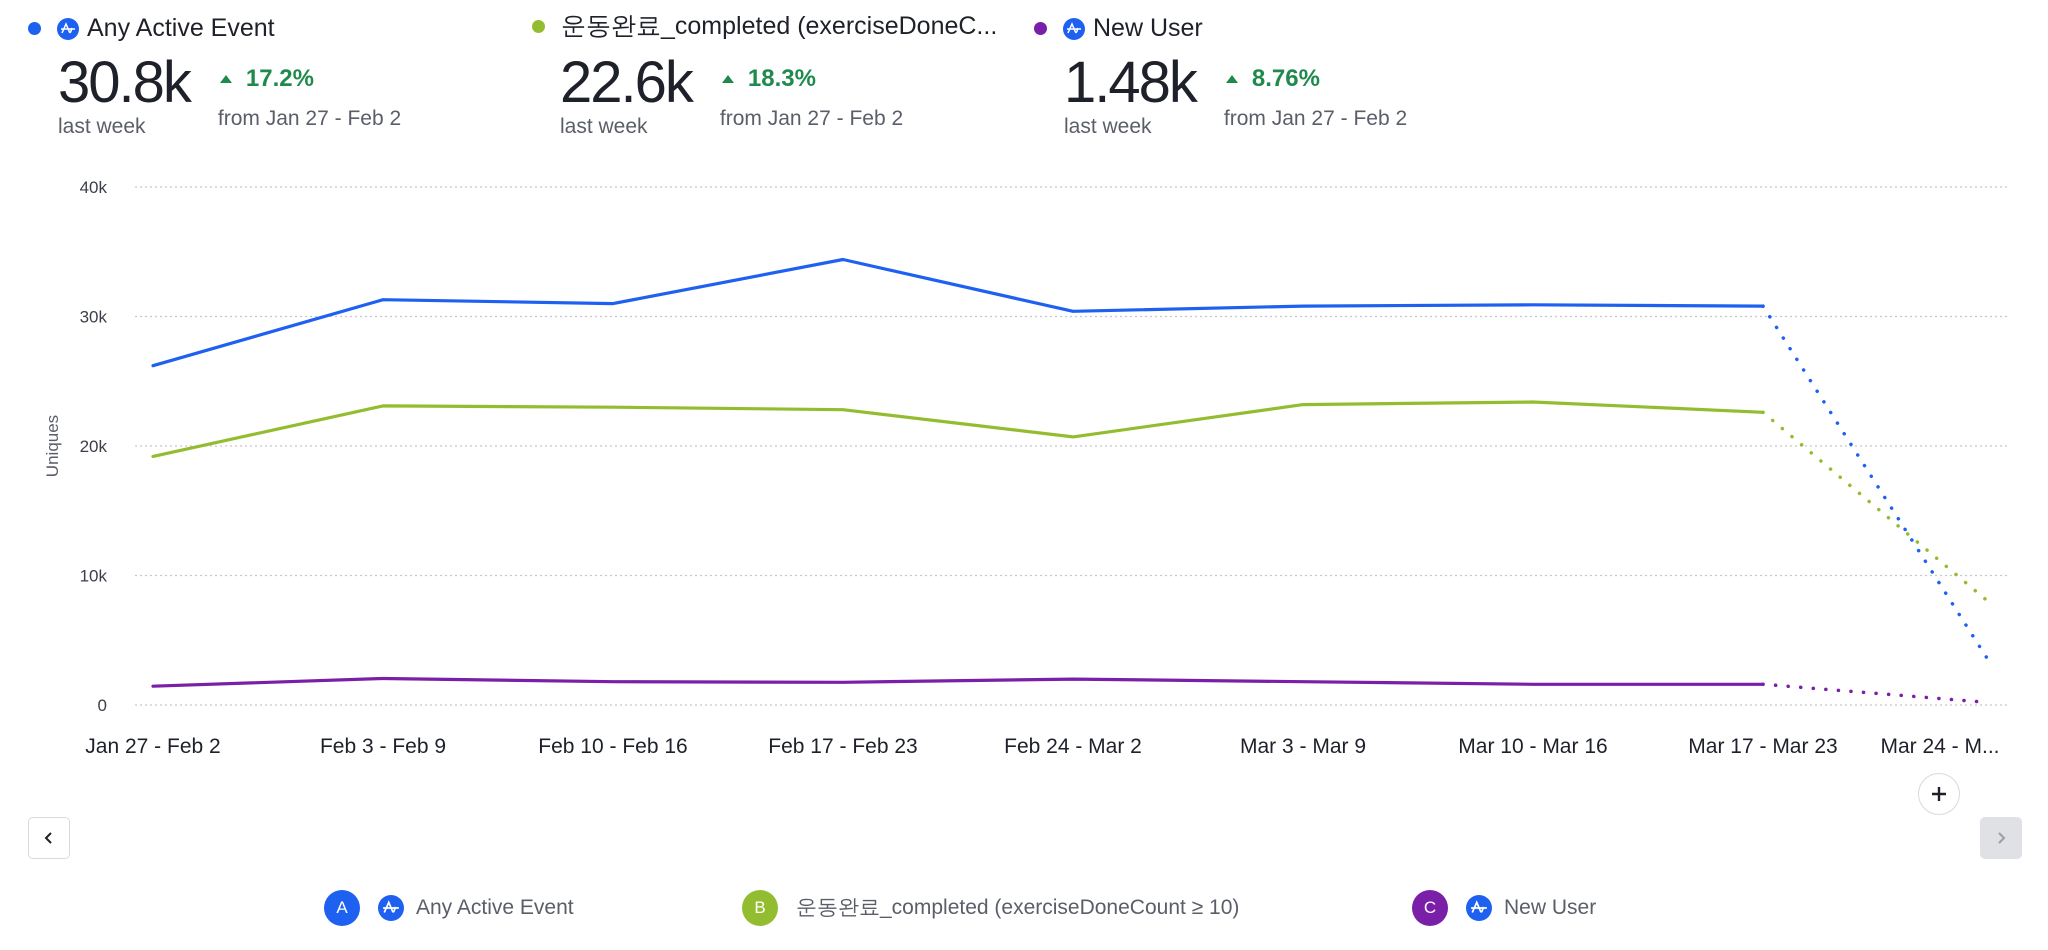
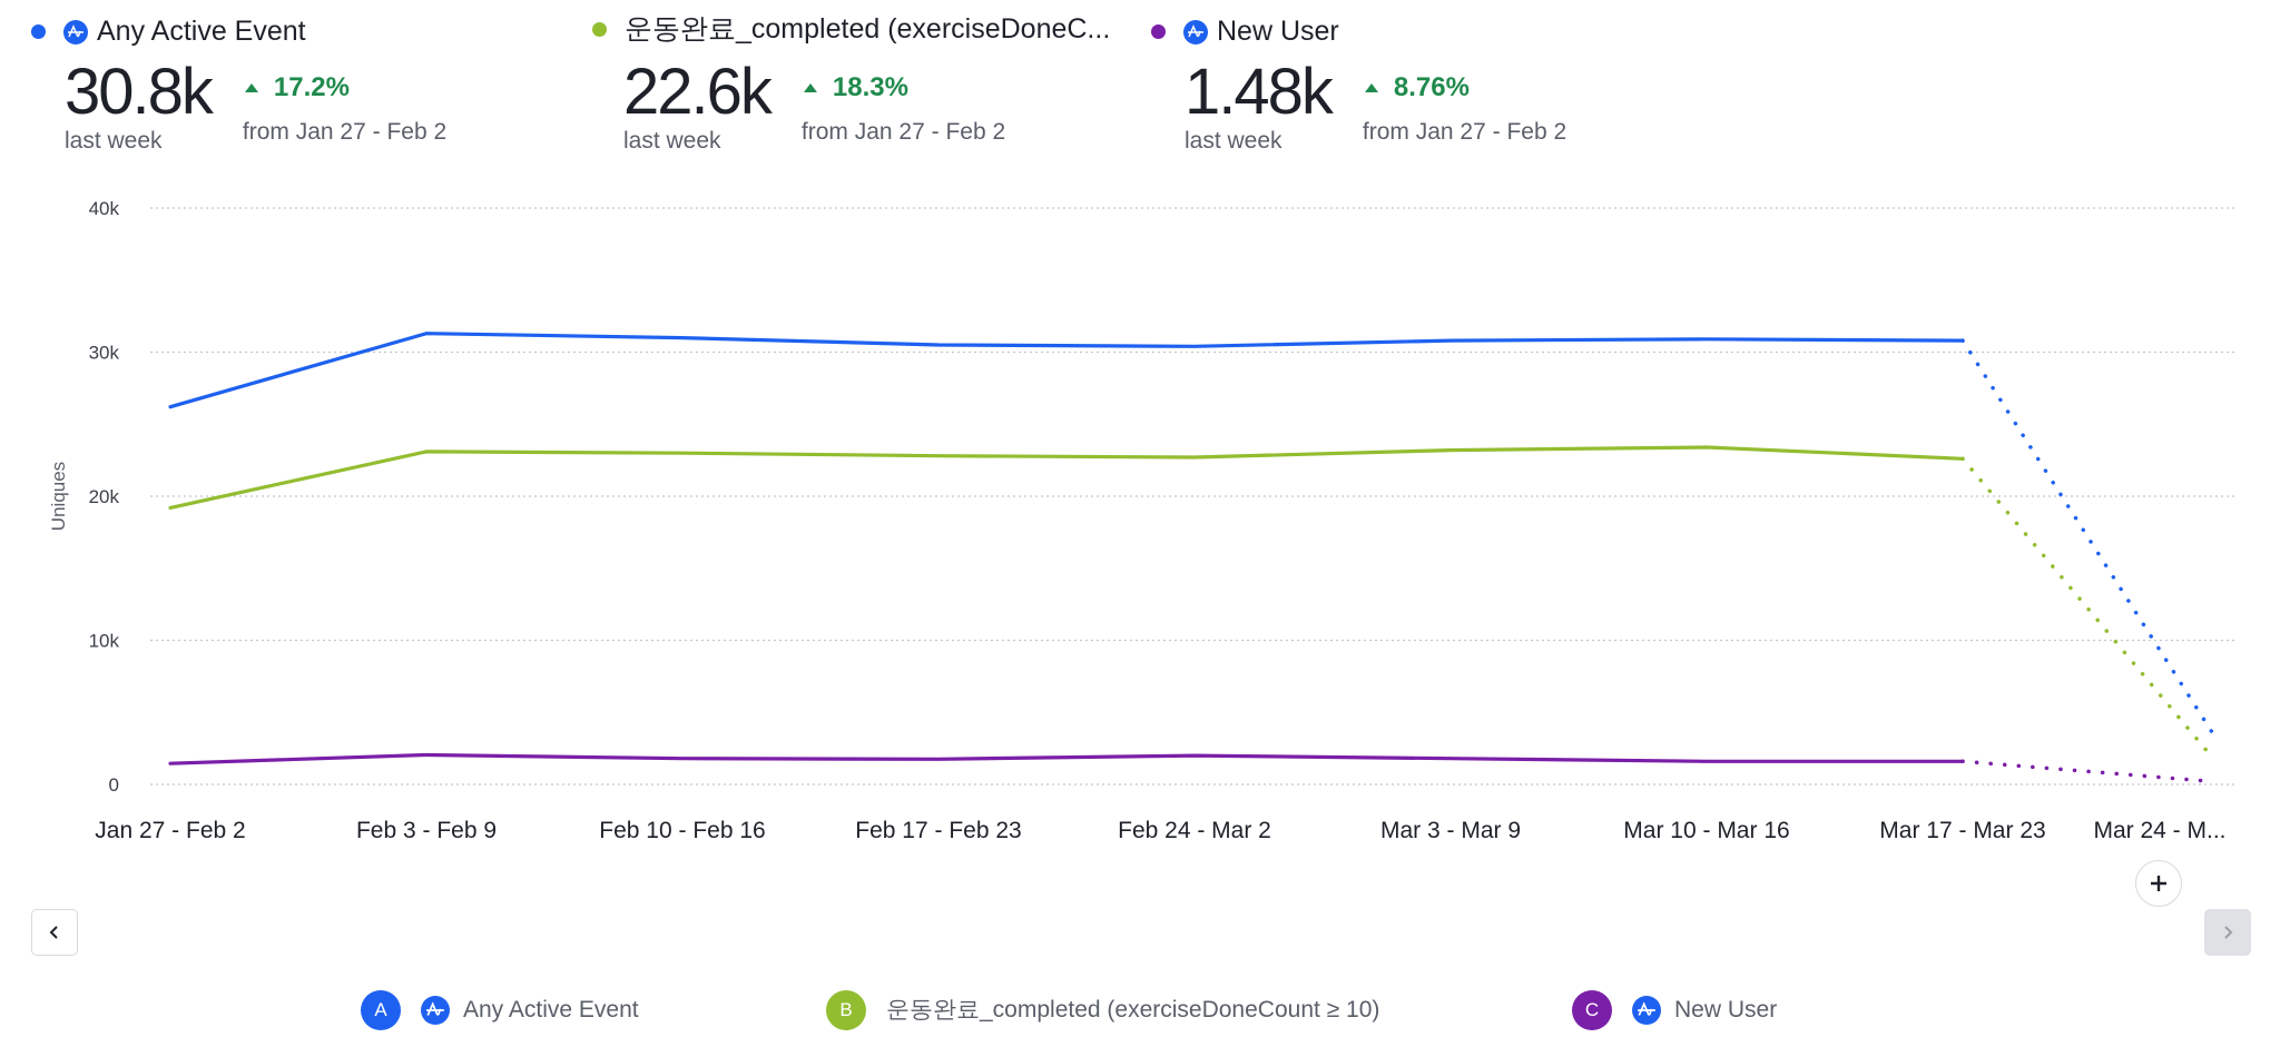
Any Active Event/Feb 17 - Feb 23: 34.4k -> 30.5k
운동완료_completed (exerciseDoneCount ≥ 10)/Feb 24 - Mar 2: 20.7k -> 22.7k
운동완료_completed (exerciseDoneCount ≥ 10)/Mar 24 - M...: 8.0k -> 1.8k
